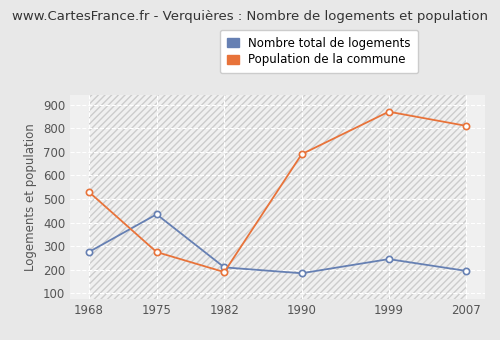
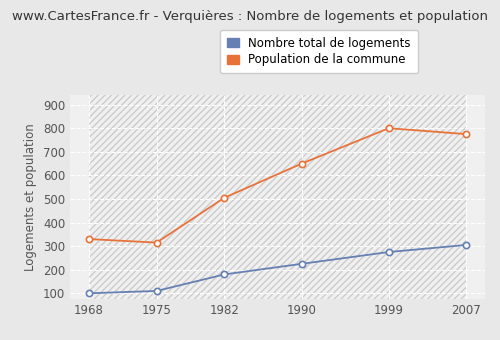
Nombre total de logements/1968: 275 -> 100
Population de la commune/1968: 530 -> 330
Nombre total de logements/1975: 435 -> 110
Population de la commune/1975: 275 -> 315
Nombre total de logements/1982: 210 -> 180
Population de la commune/1982: 190 -> 505
Nombre total de logements/1990: 185 -> 225
Population de la commune/1990: 690 -> 650
Nombre total de logements/1999: 245 -> 275
Population de la commune/1999: 870 -> 800
Nombre total de logements/2007: 195 -> 305
Population de la commune/2007: 810 -> 775
